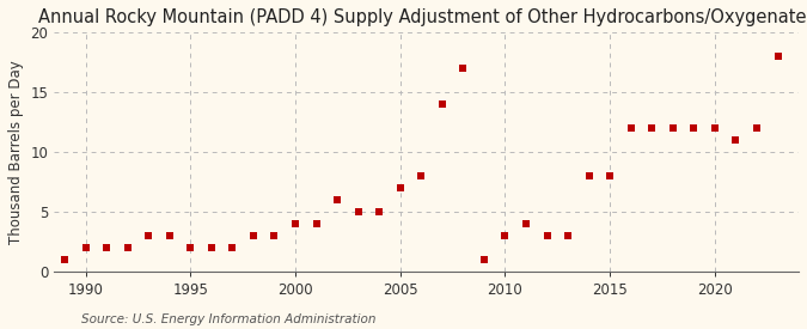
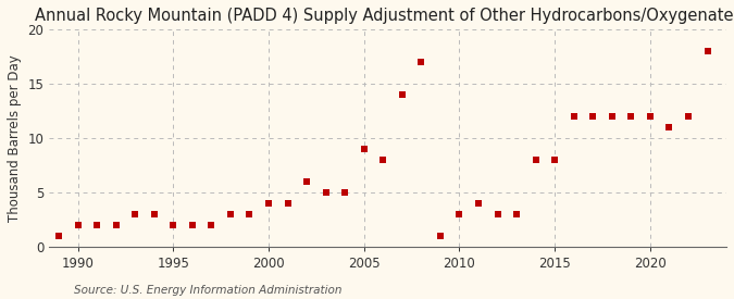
2005: 7 -> 9
